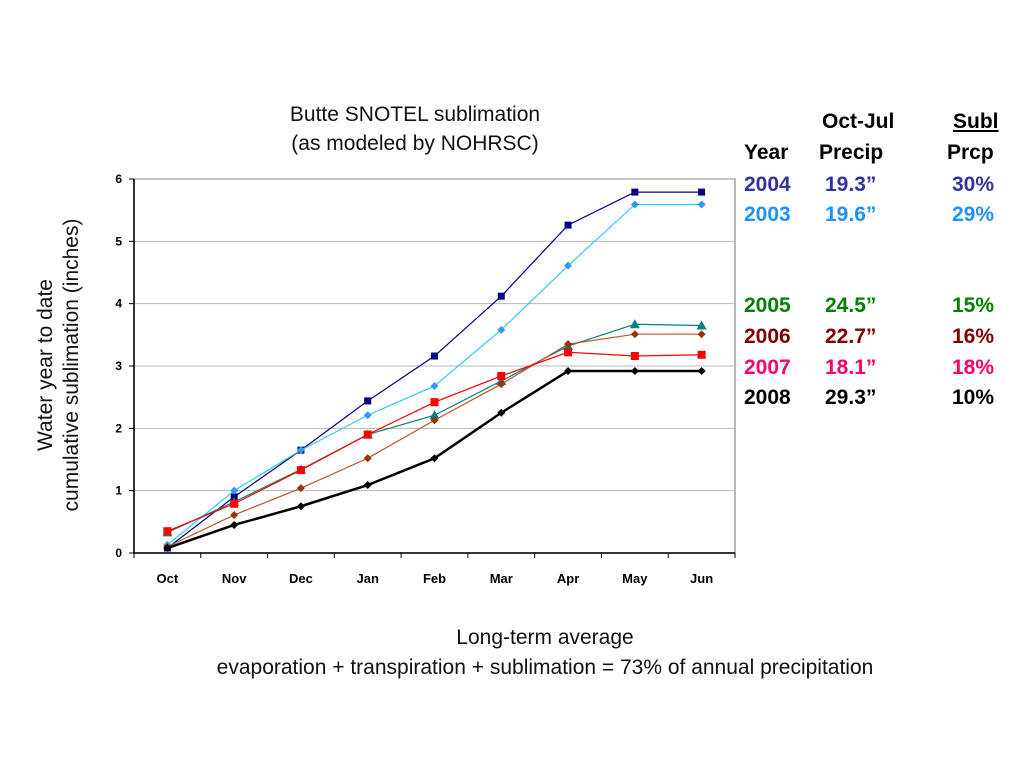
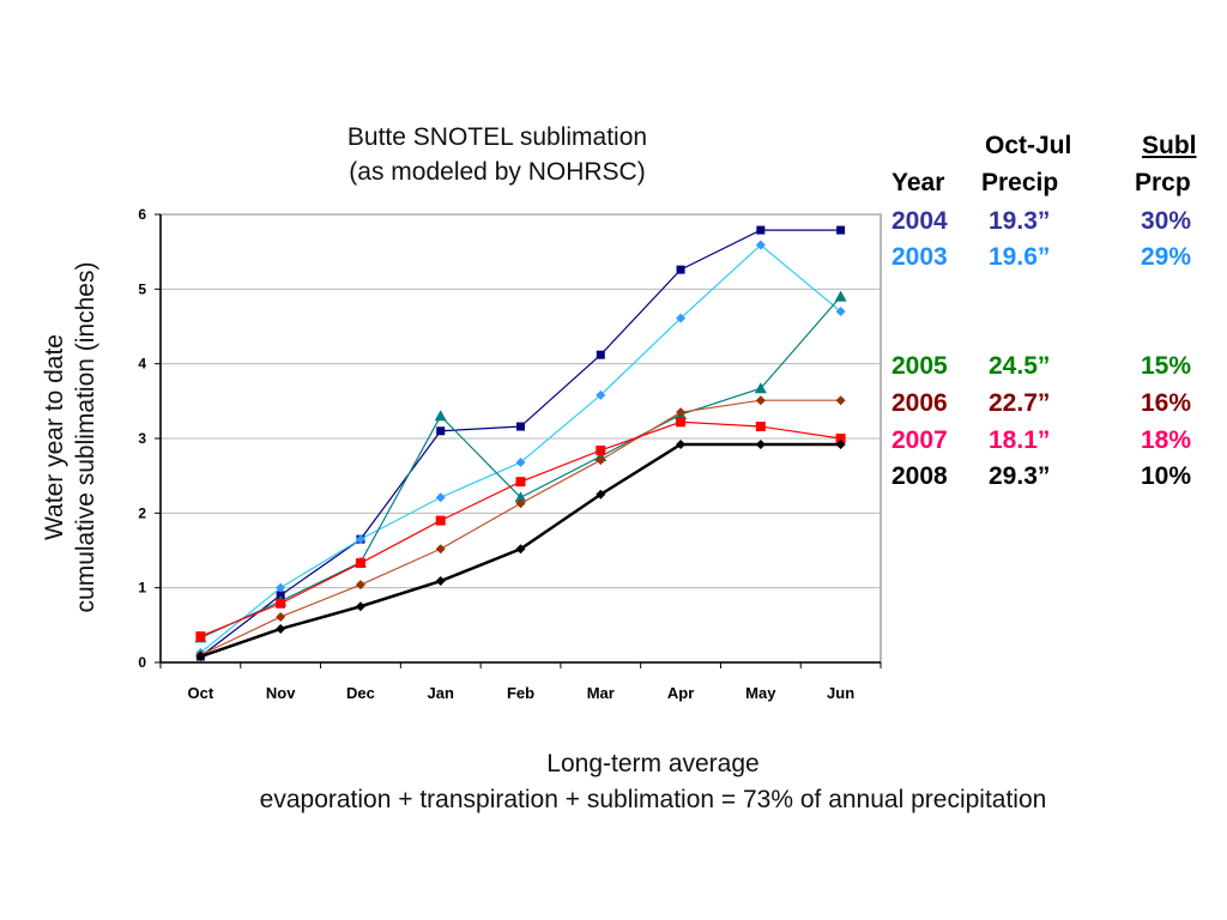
2004/Jan: 2.4 -> 3.1
2005/Jan: 1.9 -> 3.3
2003/Jun: 5.6 -> 4.7
2005/Jun: 3.6 -> 4.9
2007/Jun: 3.2 -> 3.0
